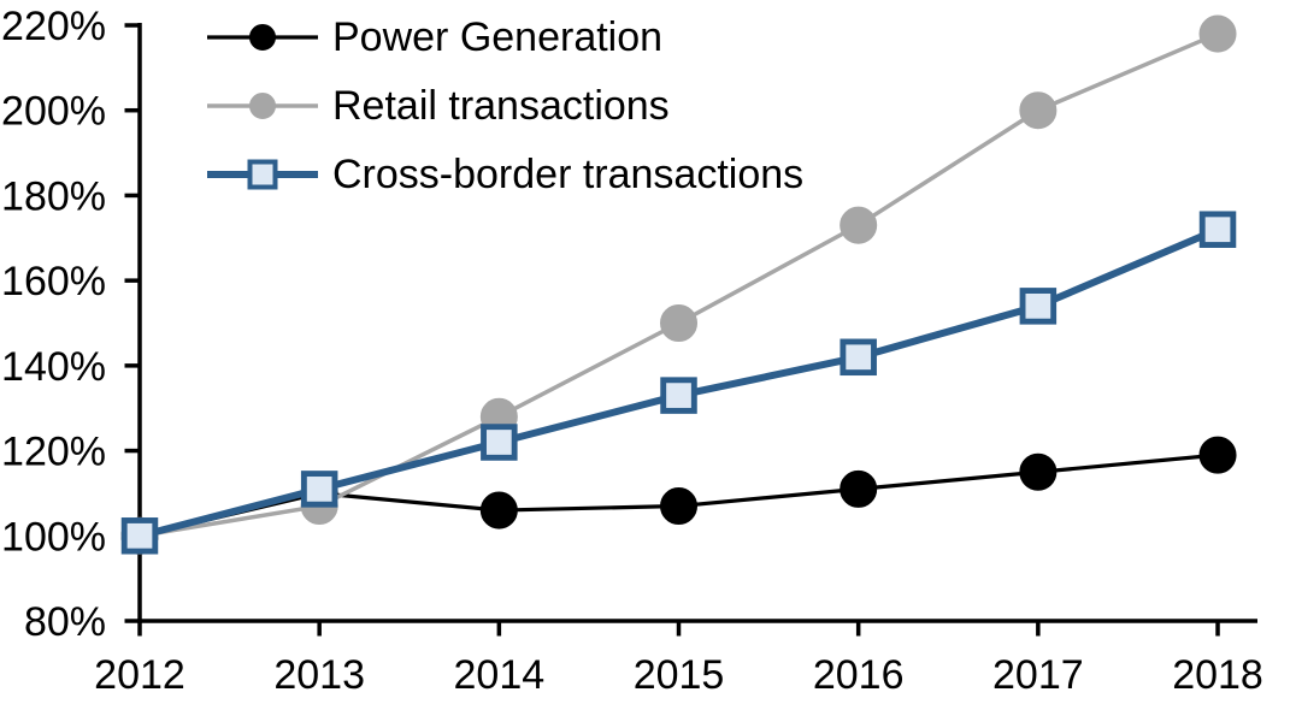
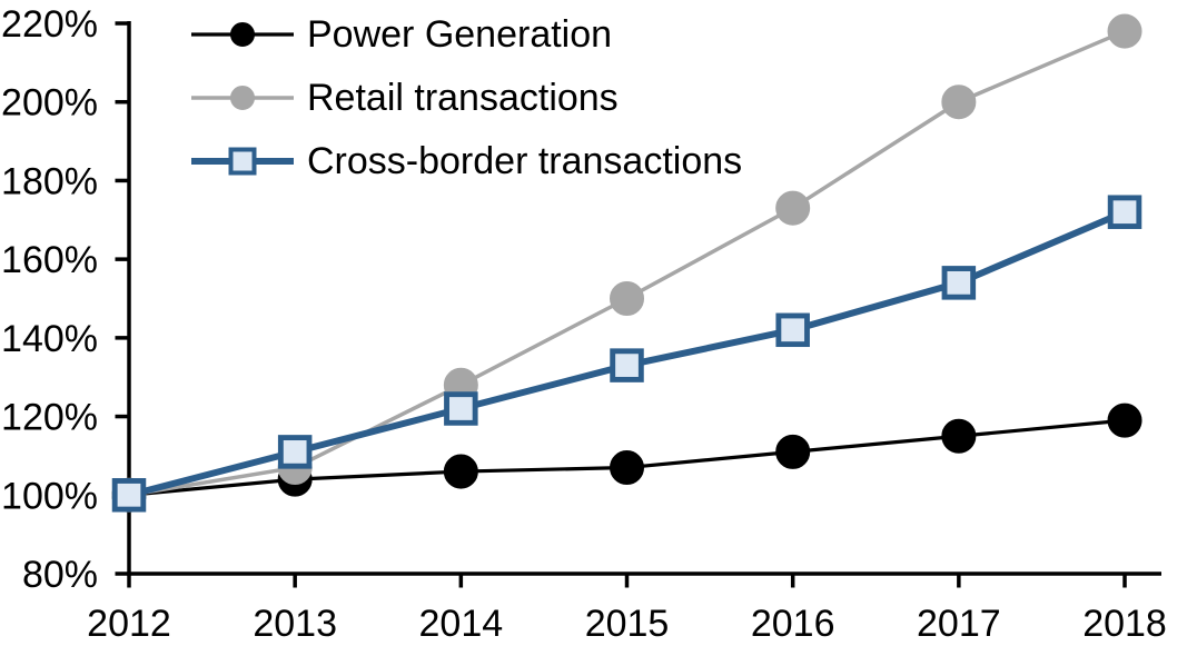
Power Generation/2013: 110% -> 104%
